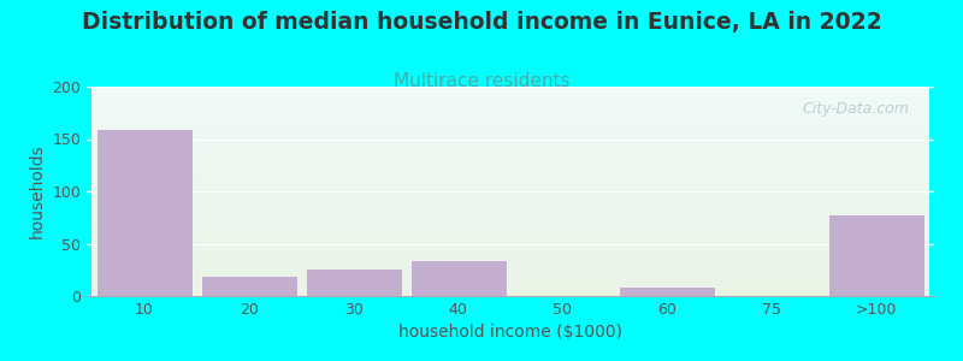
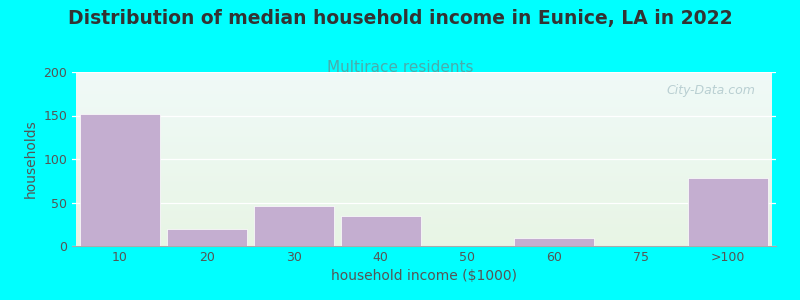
10: 160 -> 152
30: 26 -> 46
